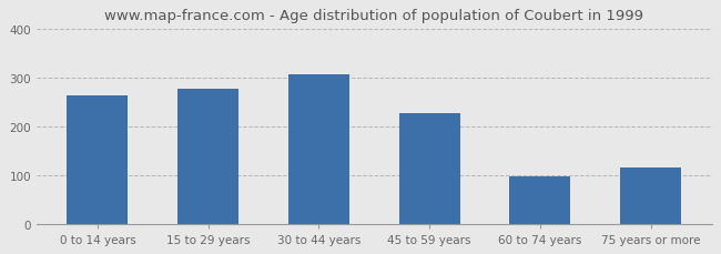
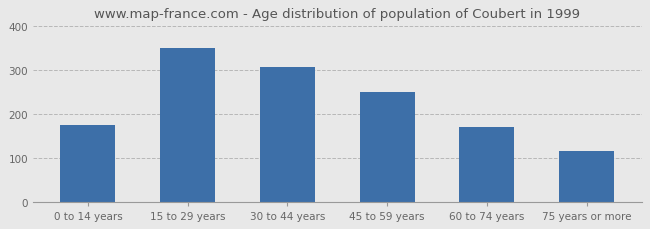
0 to 14 years: 263 -> 175
15 to 29 years: 277 -> 350
45 to 59 years: 226 -> 250
60 to 74 years: 97 -> 170
